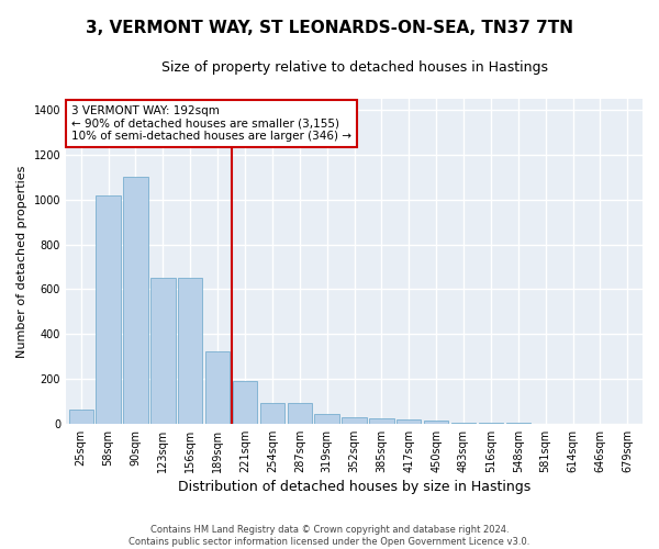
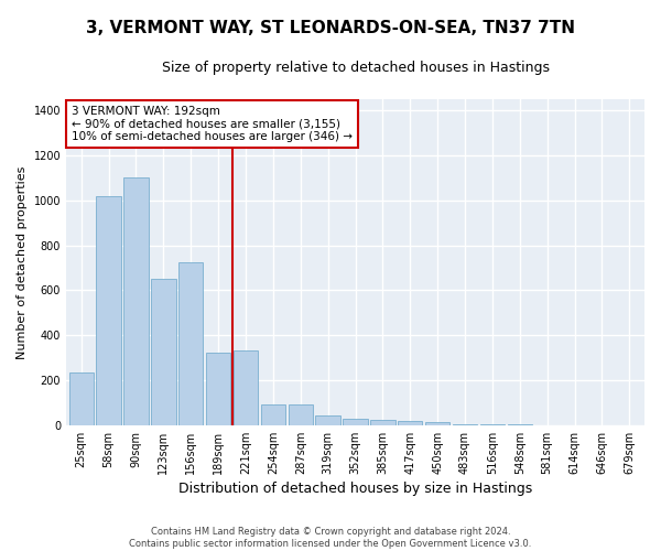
25sqm: 65 -> 235
156sqm: 650 -> 725
221sqm: 190 -> 330
